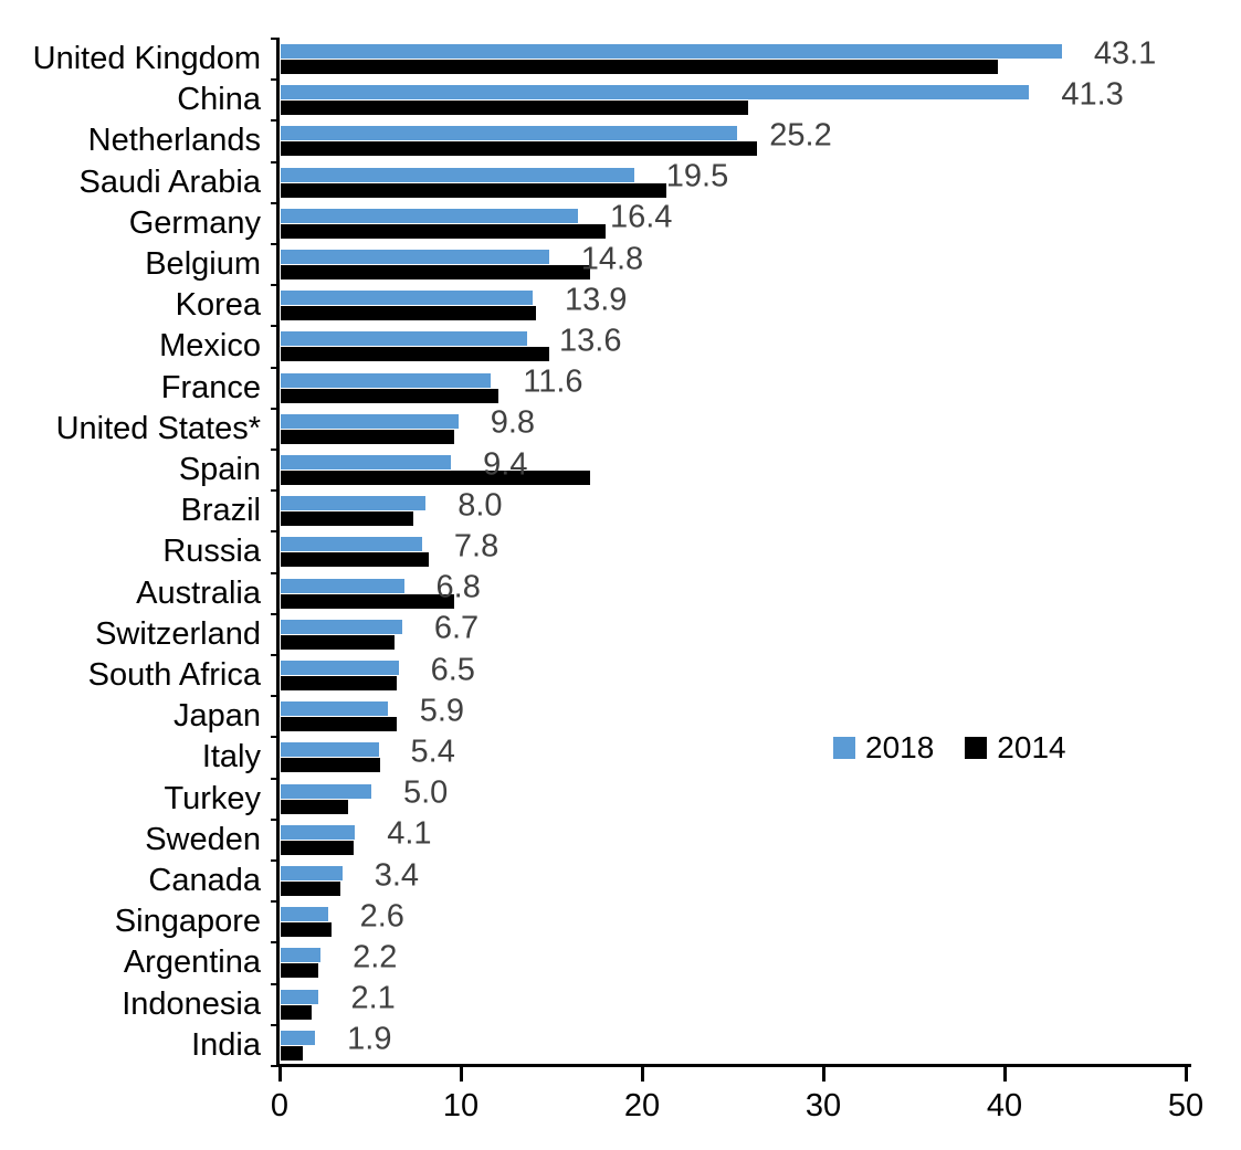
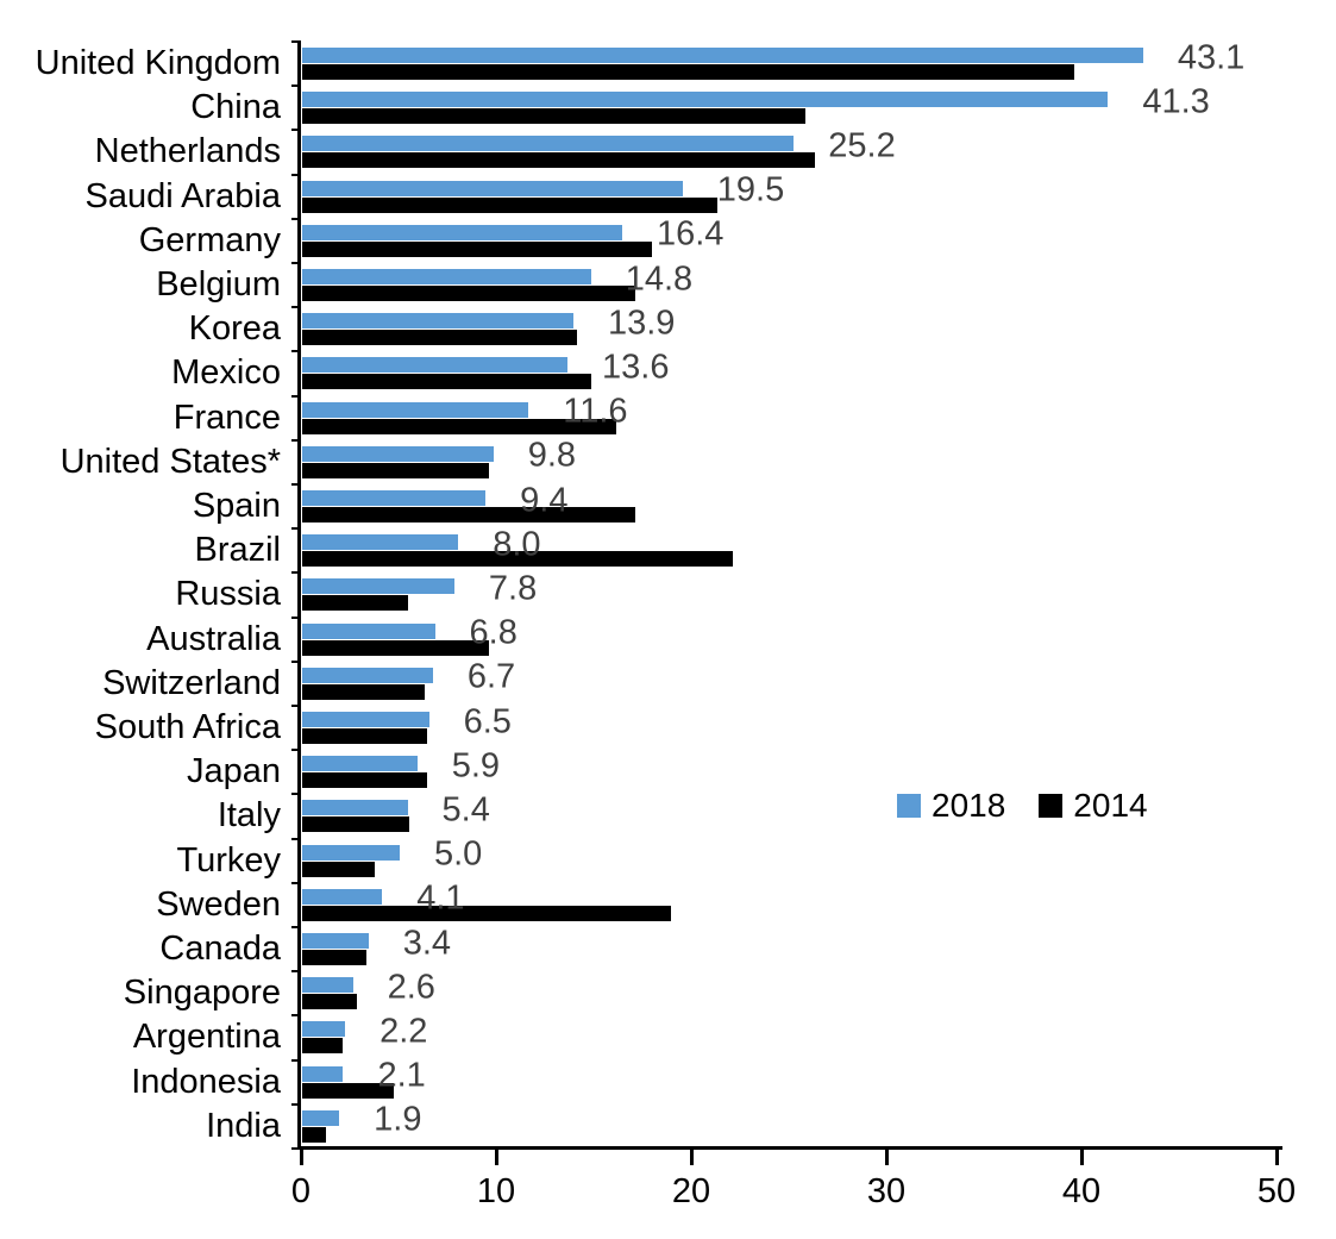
2014/France: 12.0 -> 16.1
2014/Brazil: 7.3 -> 22.1
2014/Russia: 8.2 -> 5.4
2014/Sweden: 4.0 -> 18.9
2014/Indonesia: 1.7 -> 4.7
